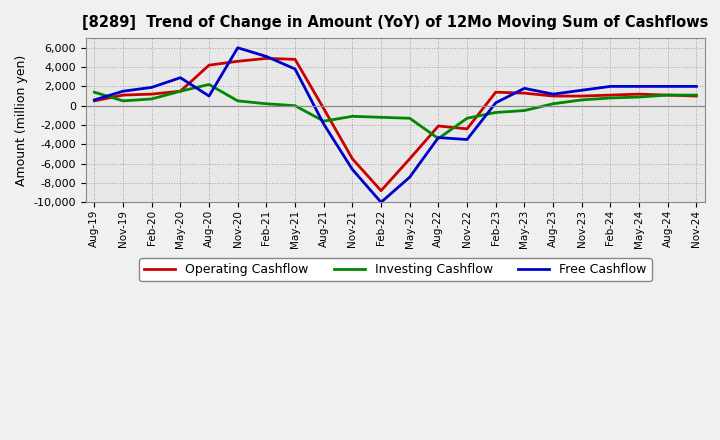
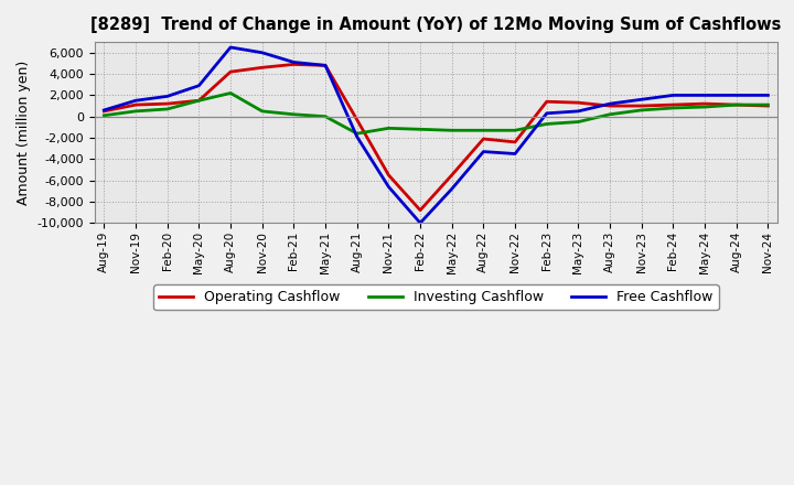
Investing Cashflow/Aug-19: 1,400 -> 100
Free Cashflow/Aug-20: 1,000 -> 6,500
Free Cashflow/May-21: 3,800 -> 4,800
Free Cashflow/May-22: -7,400 -> -6,800
Investing Cashflow/Aug-22: -3,400 -> -1,300
Free Cashflow/May-23: 1,800 -> 500
